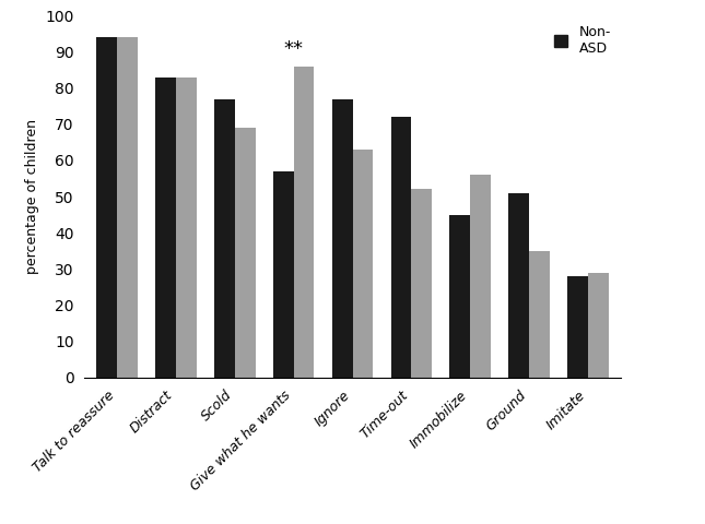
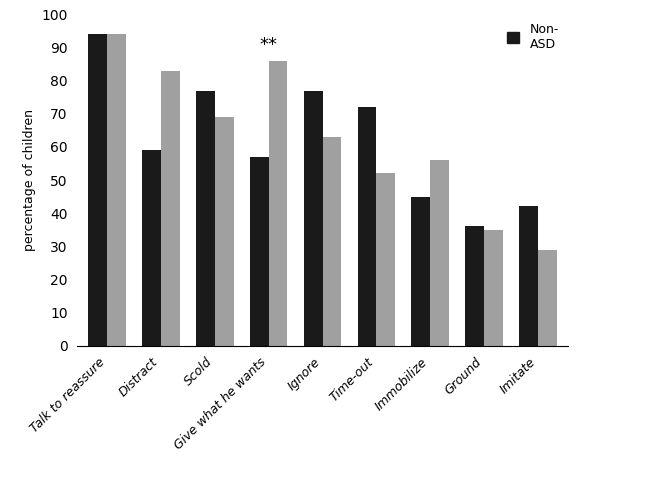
Non- ASD/Distract: 83 -> 59
Non- ASD/Ground: 51 -> 36
Non- ASD/Imitate: 28 -> 42
